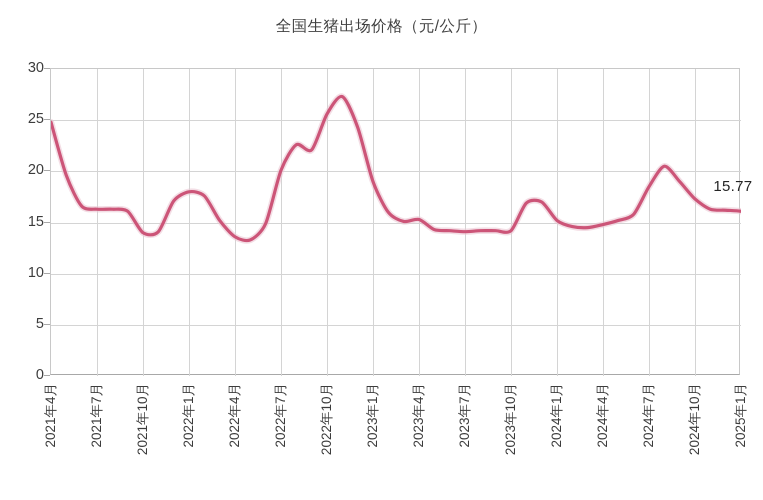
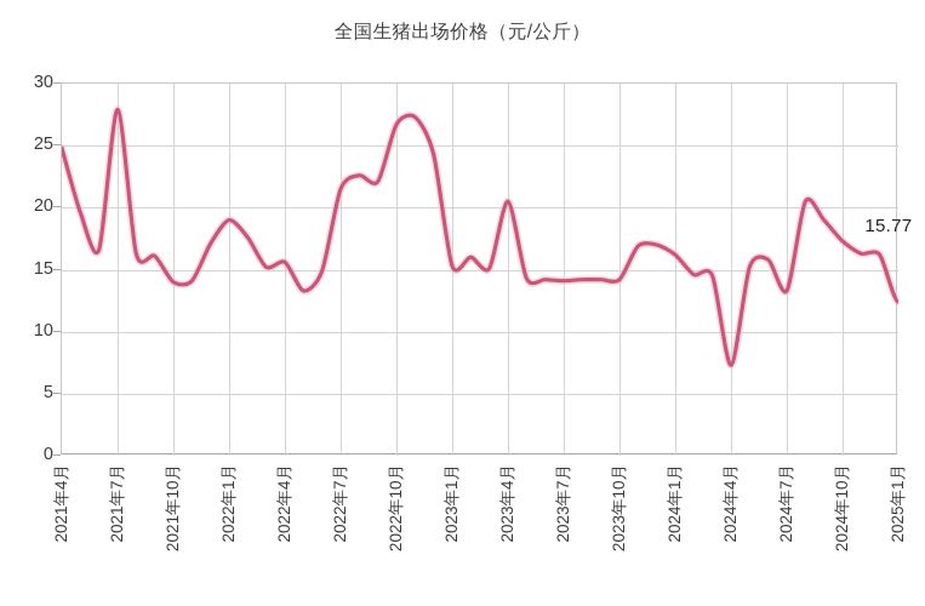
2021年7月: 16.3 -> 27.9
2022年1月: 18.0 -> 19.0
2022年4月: 13.6 -> 15.6
2022年7月: 20.1 -> 21.5
2022年10月: 25.6 -> 26.7
2023年1月: 19.0 -> 15.3
2023年4月: 15.3 -> 20.5
2024年1月: 15.2 -> 16.2
2024年4月: 14.8 -> 7.3
2024年7月: 18.5 -> 13.3
2025年1月: 16.1 -> 12.4
